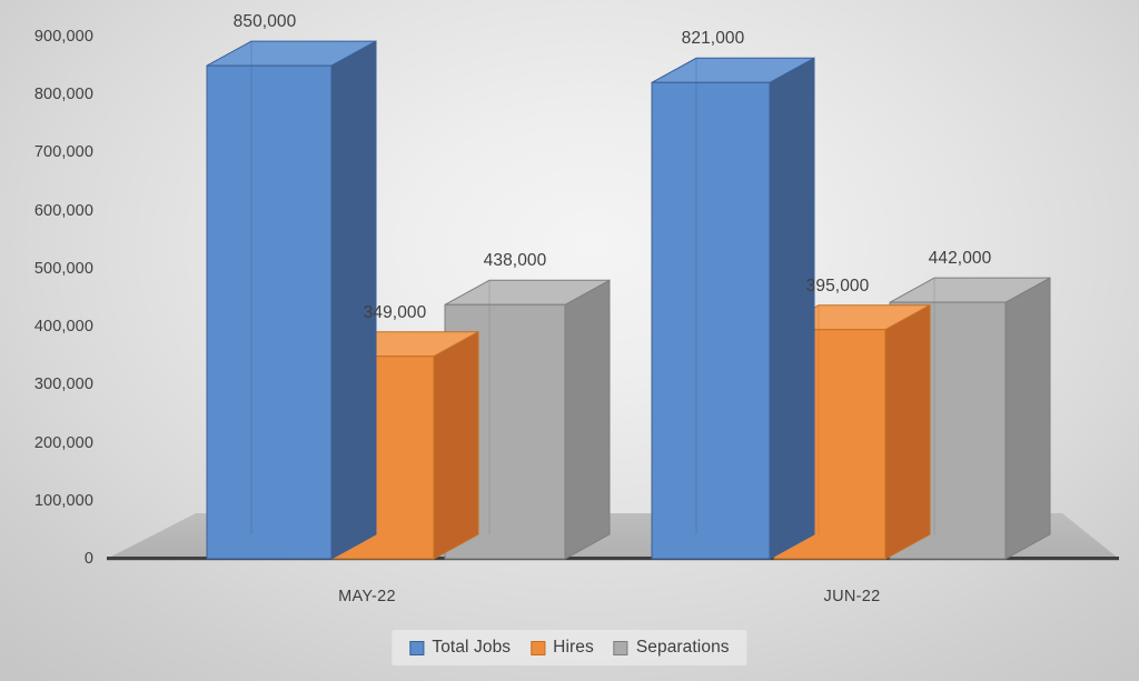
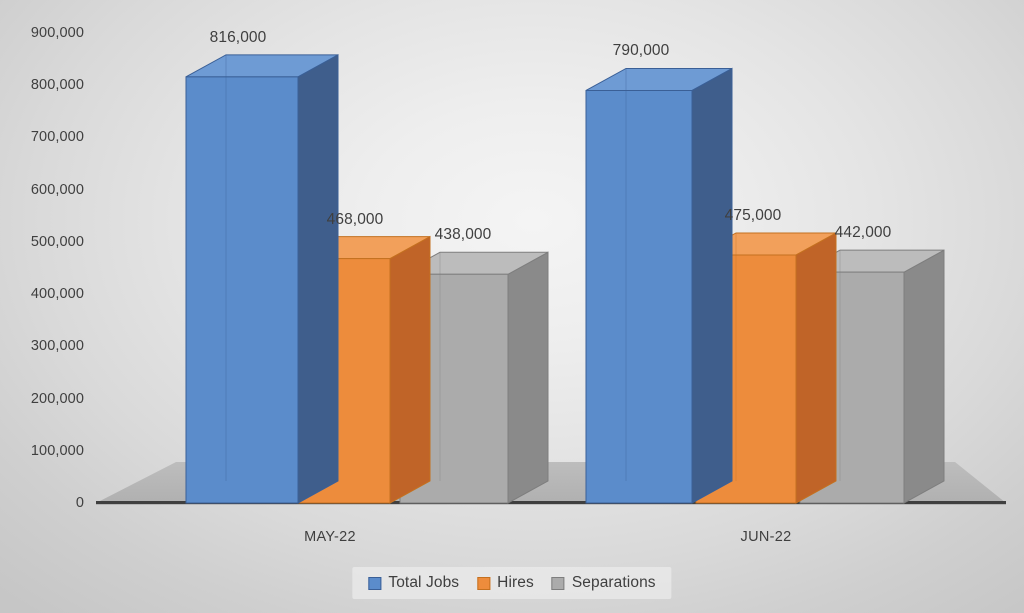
Total Jobs/MAY-22: 850,000 -> 816,000
Hires/MAY-22: 349,000 -> 468,000
Total Jobs/JUN-22: 821,000 -> 790,000
Hires/JUN-22: 395,000 -> 475,000
